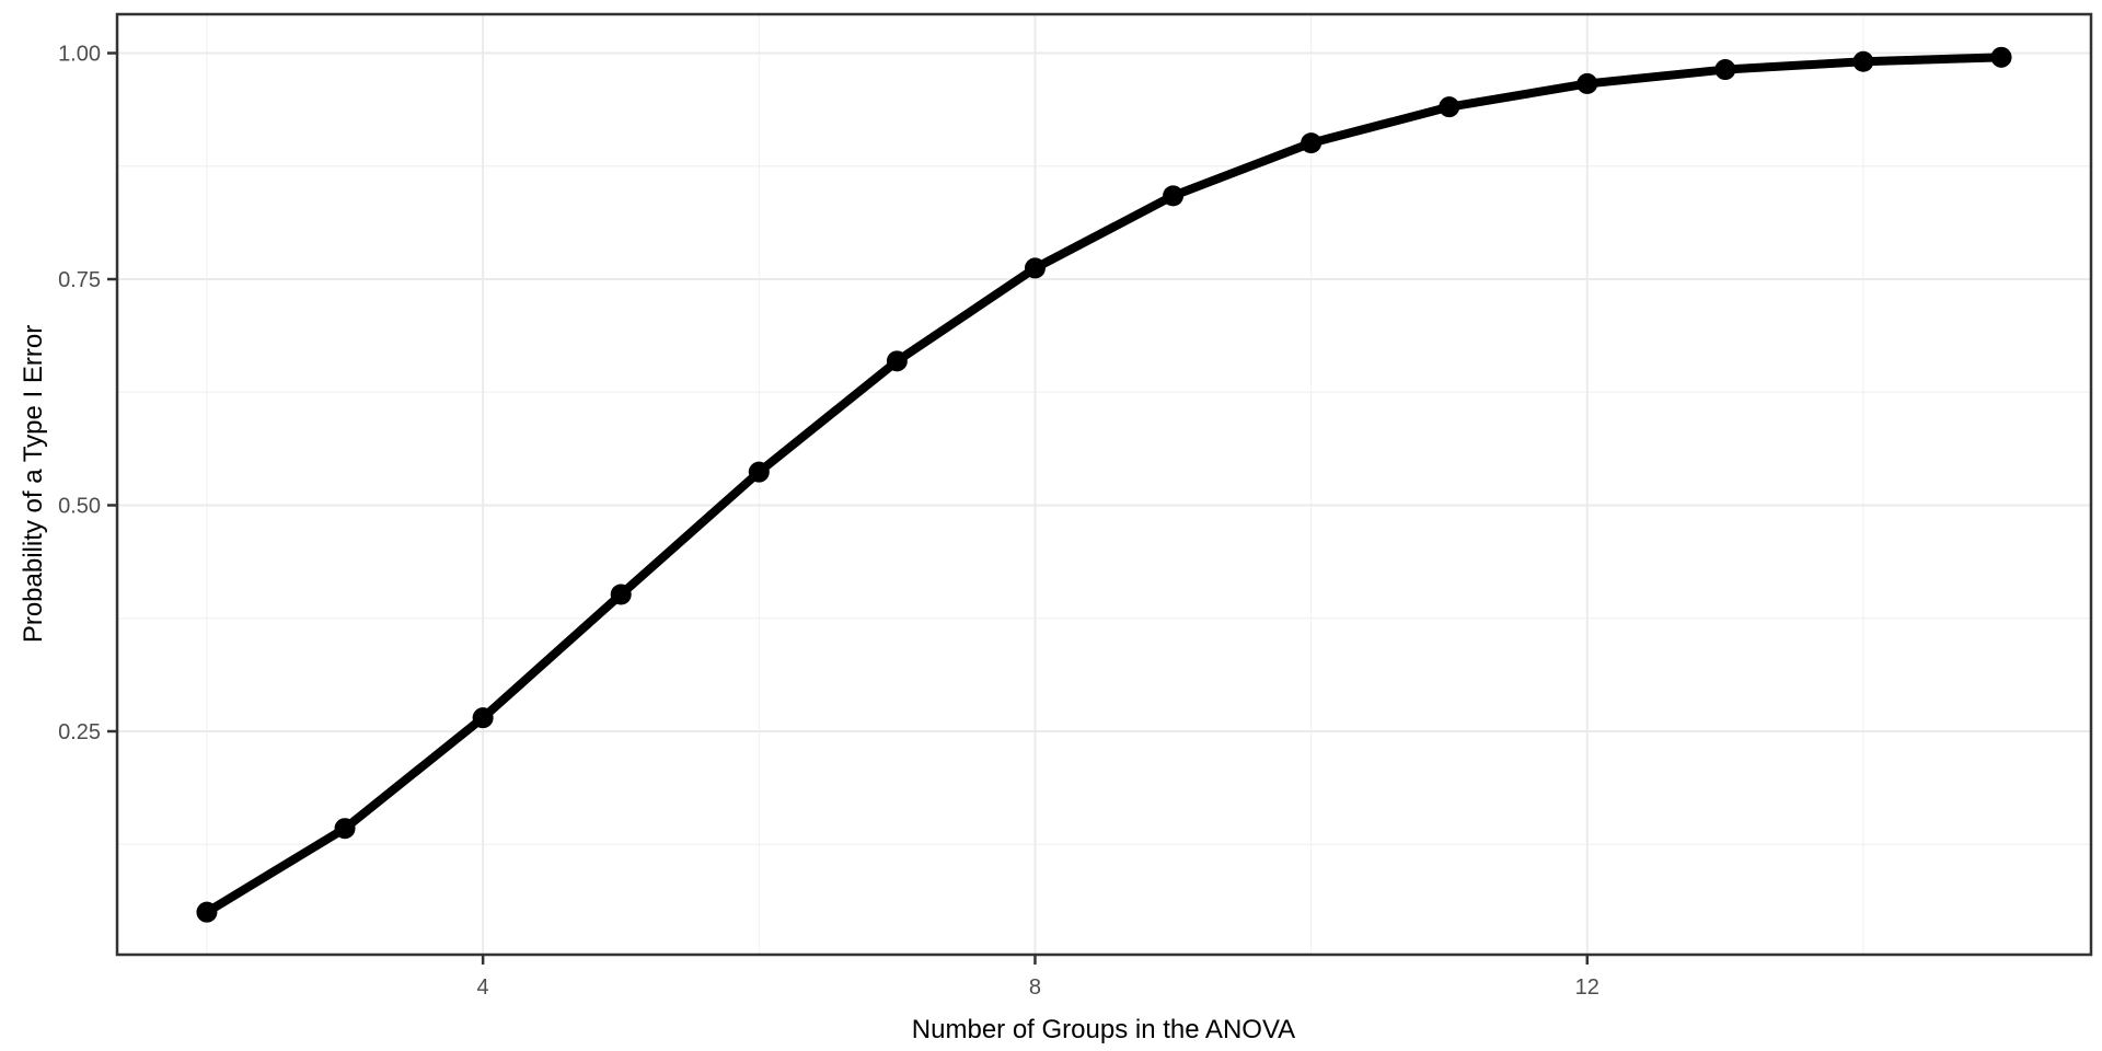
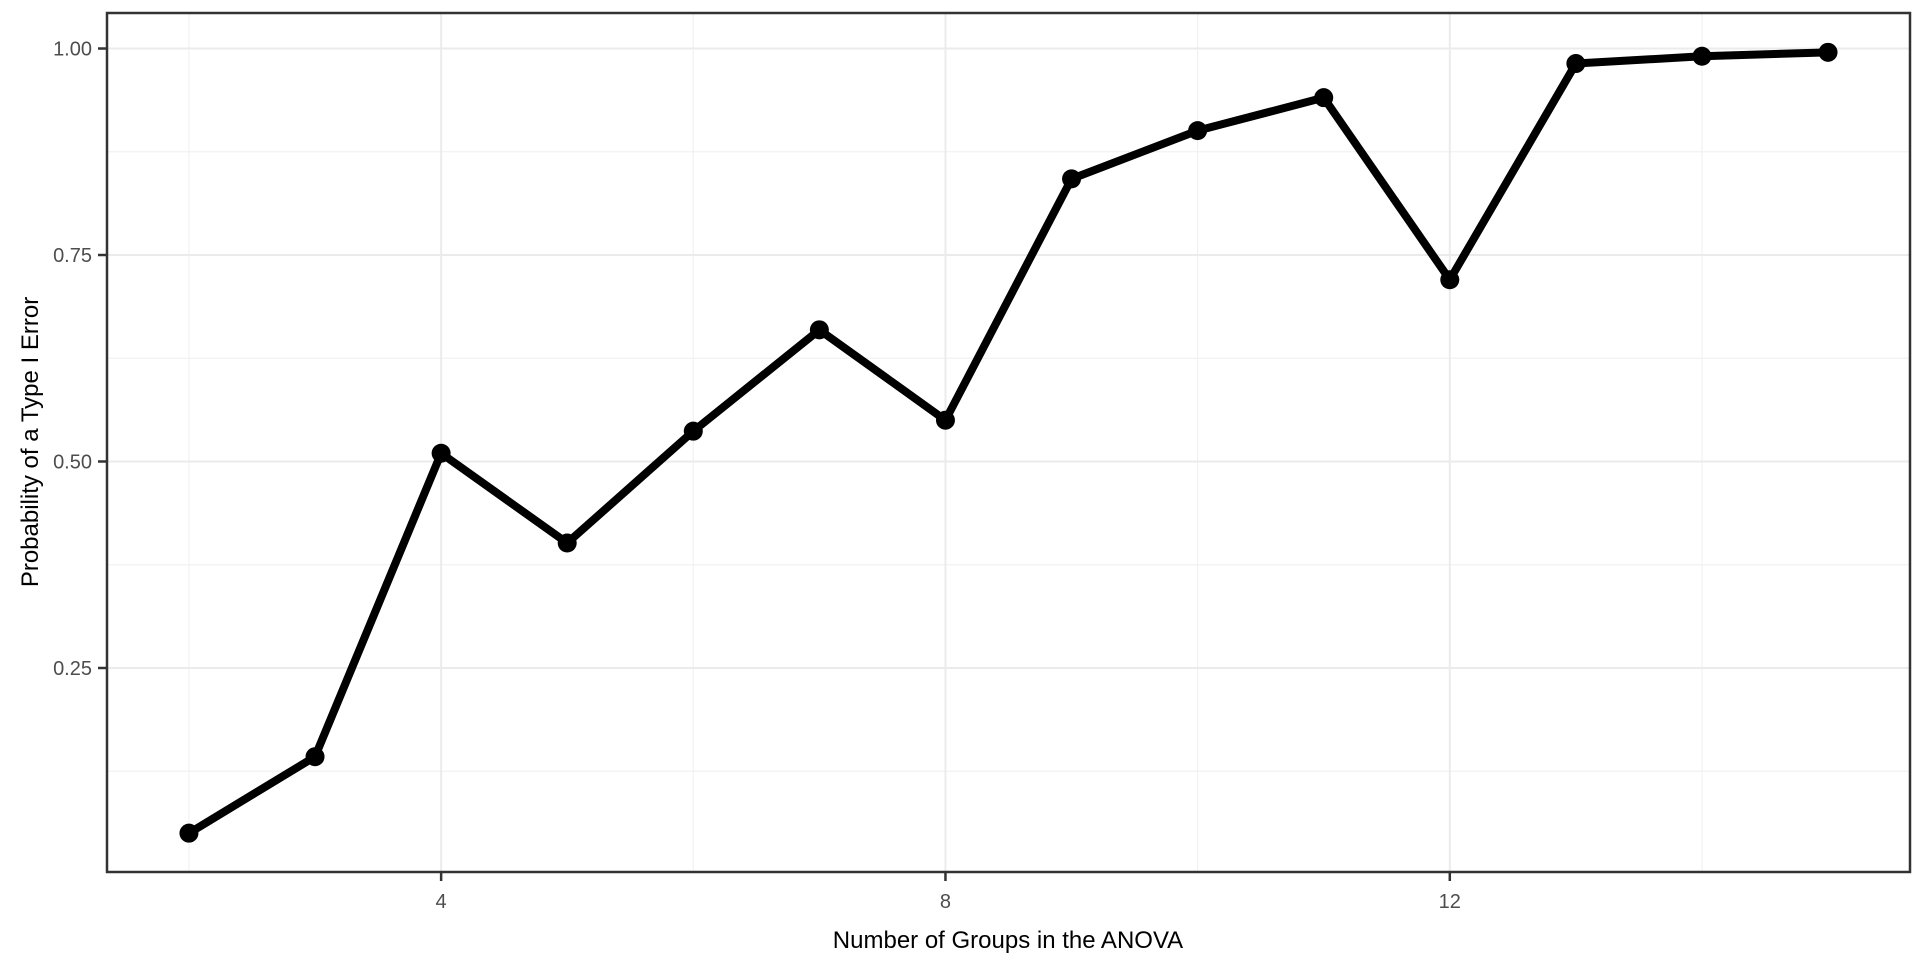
4: 0.26 -> 0.51
8: 0.76 -> 0.55
12: 0.97 -> 0.72
